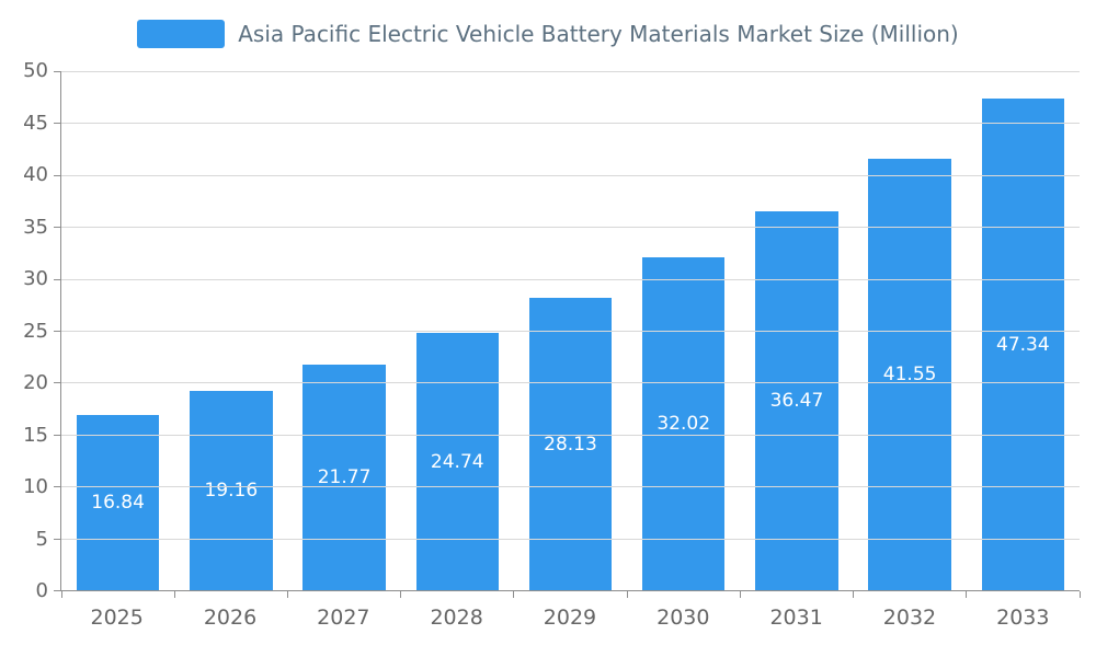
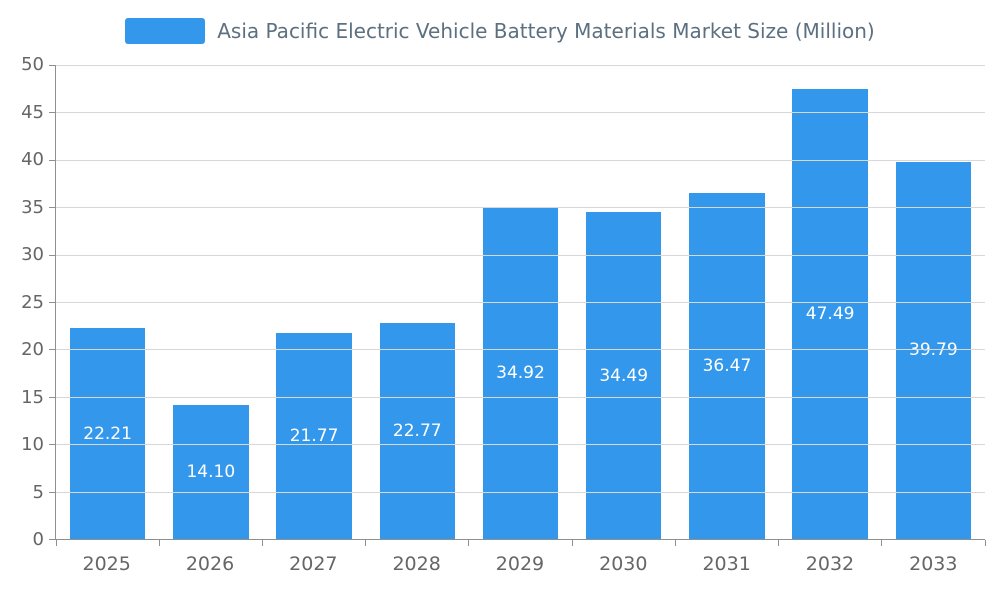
2025: 16.84 -> 22.21
2026: 19.16 -> 14.10
2028: 24.74 -> 22.77
2029: 28.13 -> 34.92
2030: 32.02 -> 34.49
2032: 41.55 -> 47.49
2033: 47.34 -> 39.79
